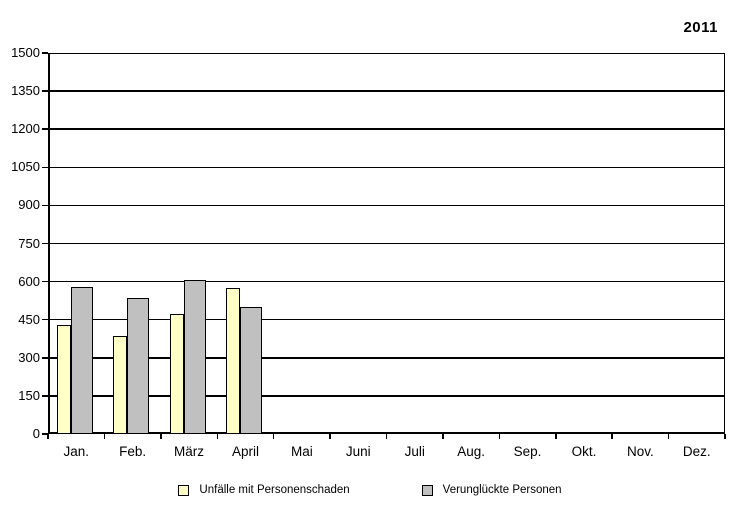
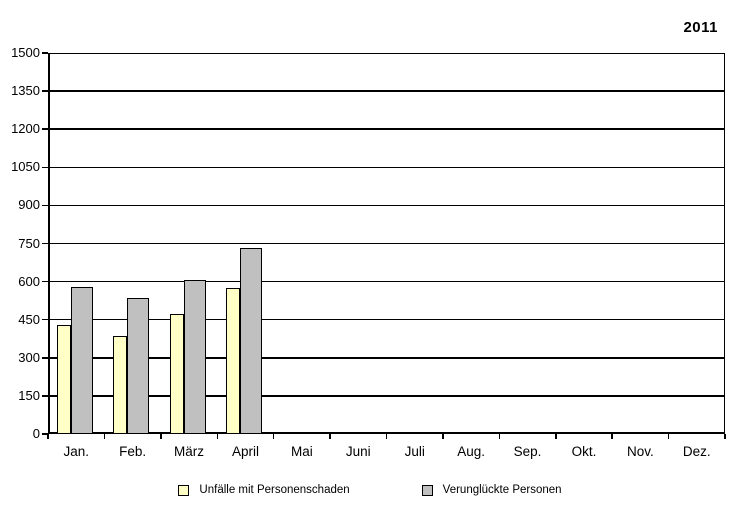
Verunglückte Personen/April: 500 -> 730
